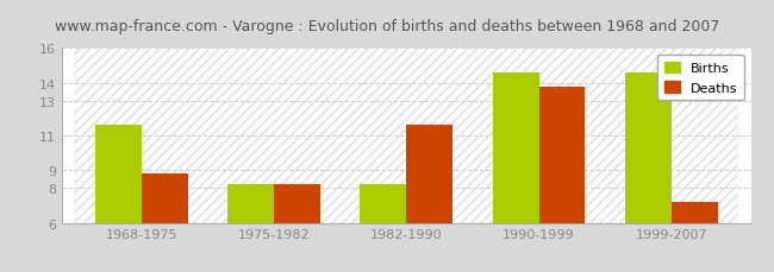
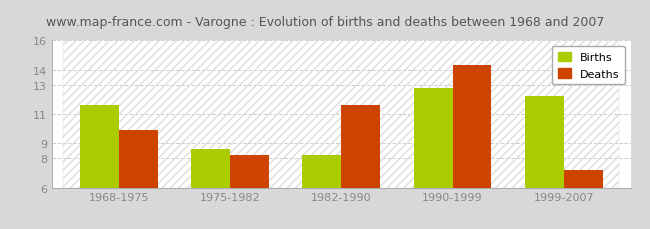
Deaths/1968-1975: 8.8 -> 9.9
Births/1975-1982: 8.2 -> 8.6
Births/1990-1999: 14.6 -> 12.8
Deaths/1990-1999: 13.8 -> 14.3
Births/1999-2007: 14.6 -> 12.2
